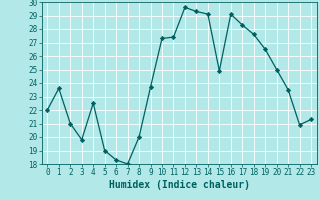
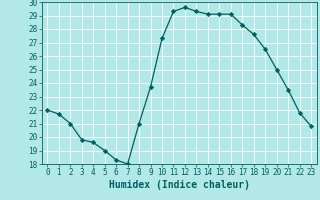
1: 23.6 -> 21.7
4: 22.5 -> 19.6
8: 20.0 -> 21.0
11: 27.4 -> 29.3
15: 24.9 -> 29.1
22: 20.9 -> 21.8
23: 21.3 -> 20.8
